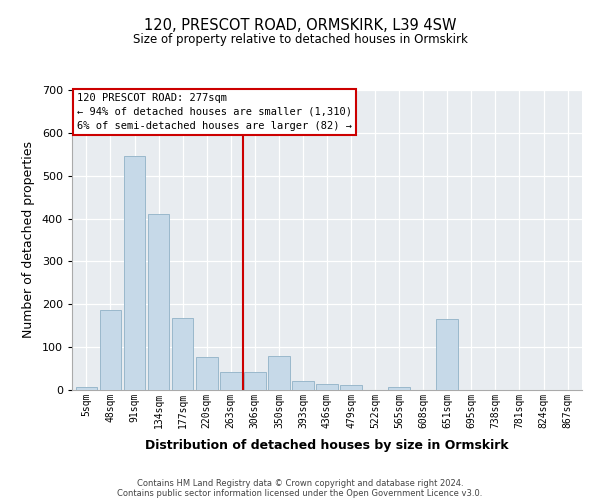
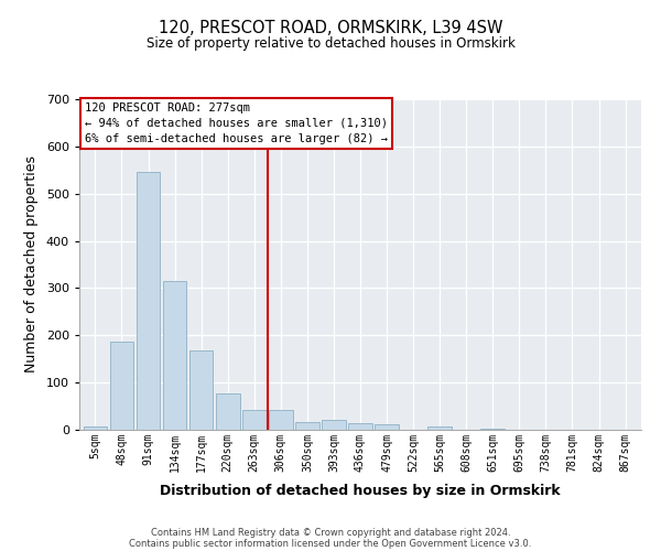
134sqm: 410 -> 316
350sqm: 80 -> 17
651sqm: 165 -> 2
